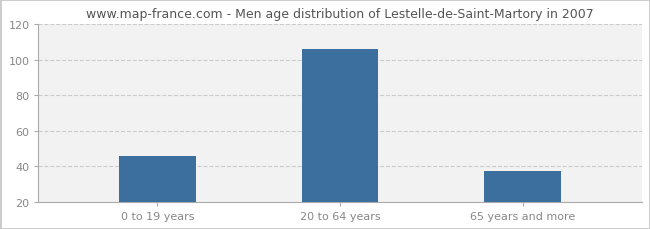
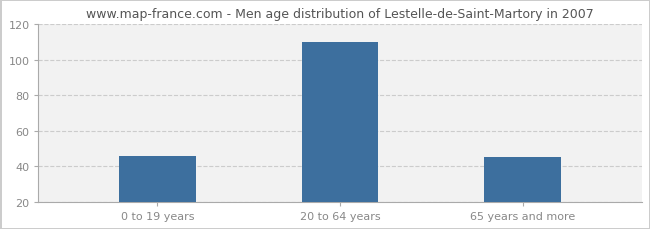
20 to 64 years: 106 -> 110
65 years and more: 37 -> 45
